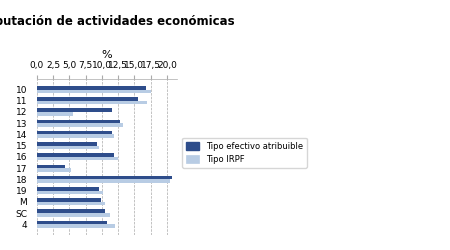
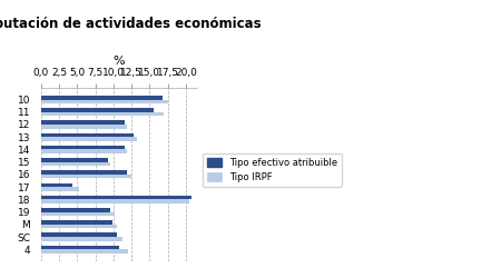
Tipo IRPF/12: 5,6 -> 11,8
